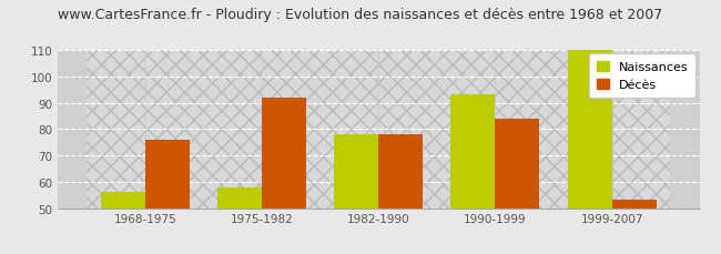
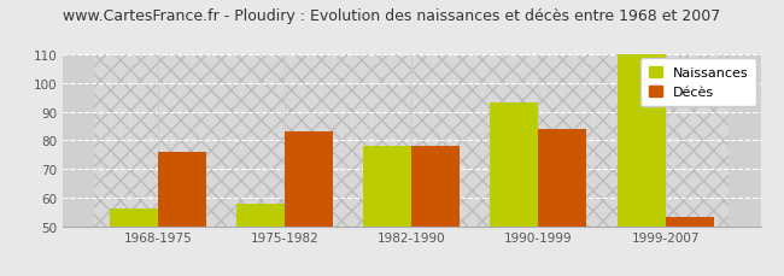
Décès/1975-1982: 92 -> 83
